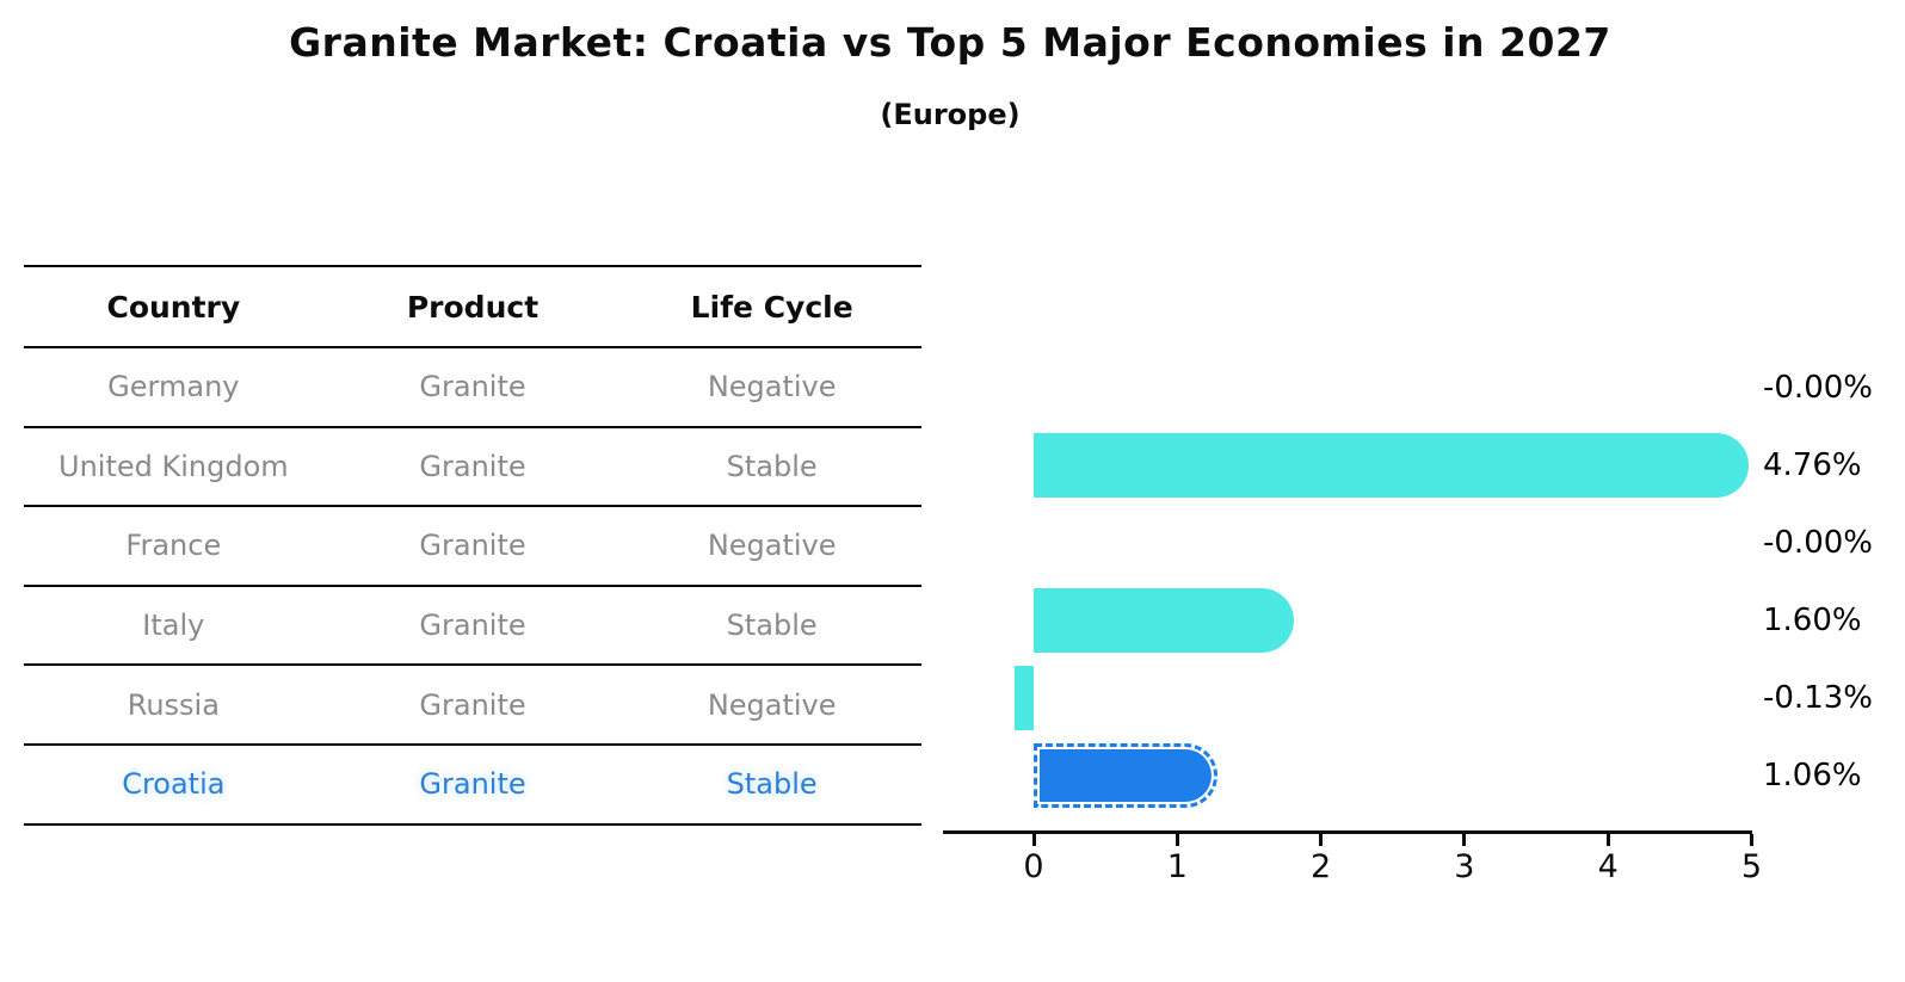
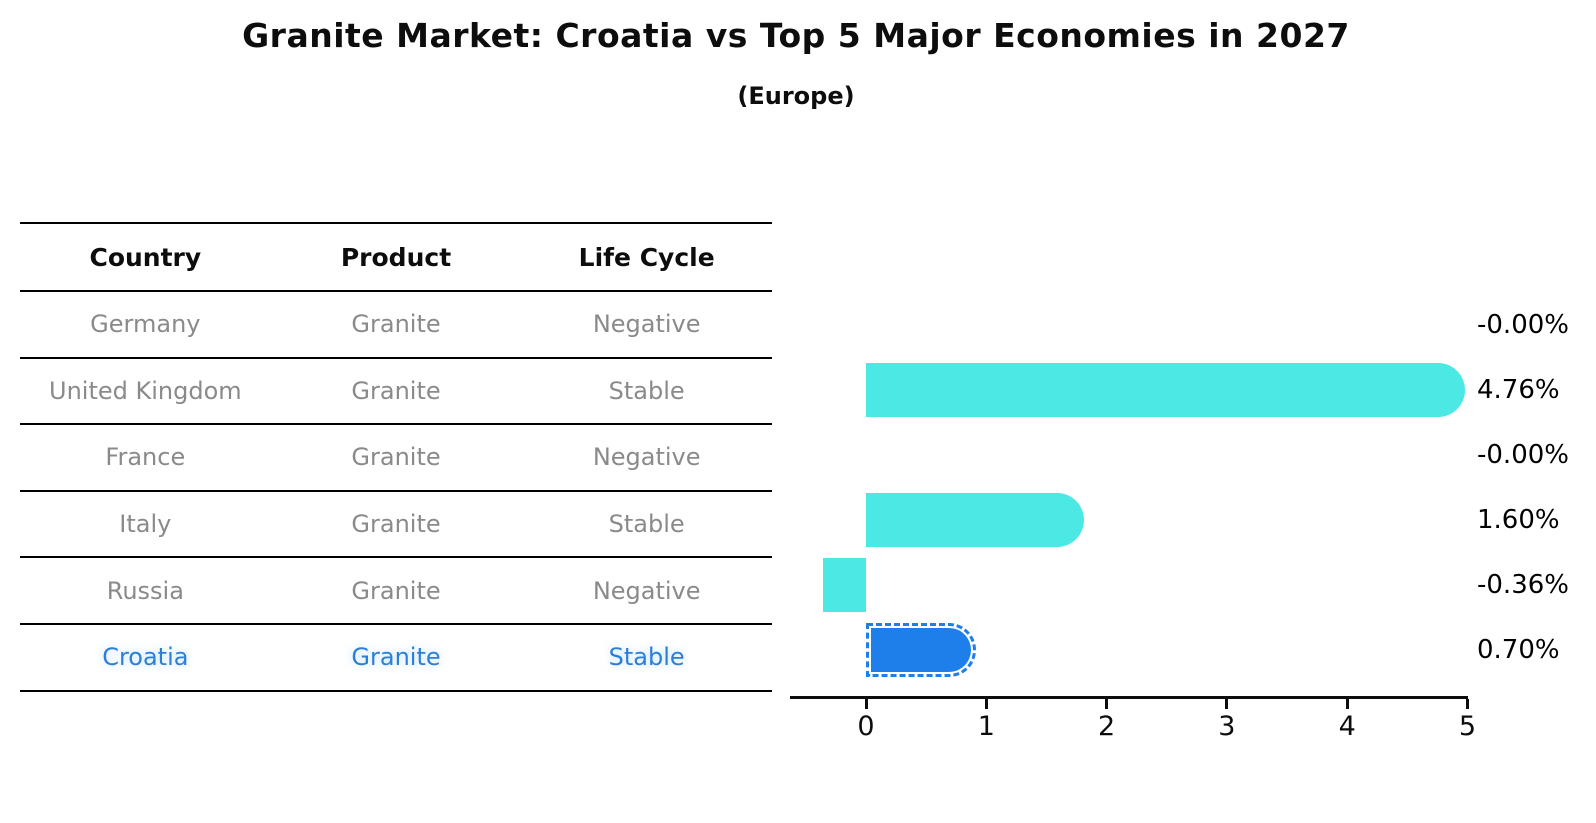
Russia: -0.13% -> -0.36%
Croatia: 1.06% -> 0.70%
